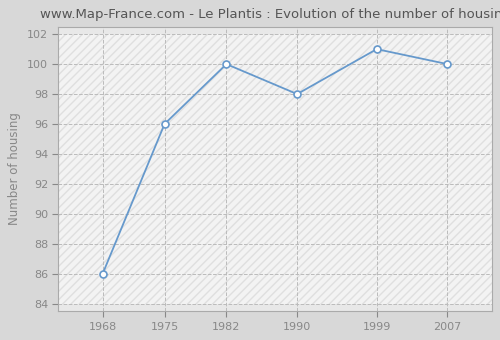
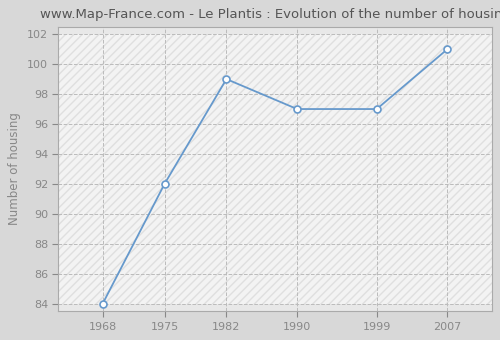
1968: 86 -> 84
1975: 96 -> 92
1982: 100 -> 99
1990: 98 -> 97
1999: 101 -> 97
2007: 100 -> 101
